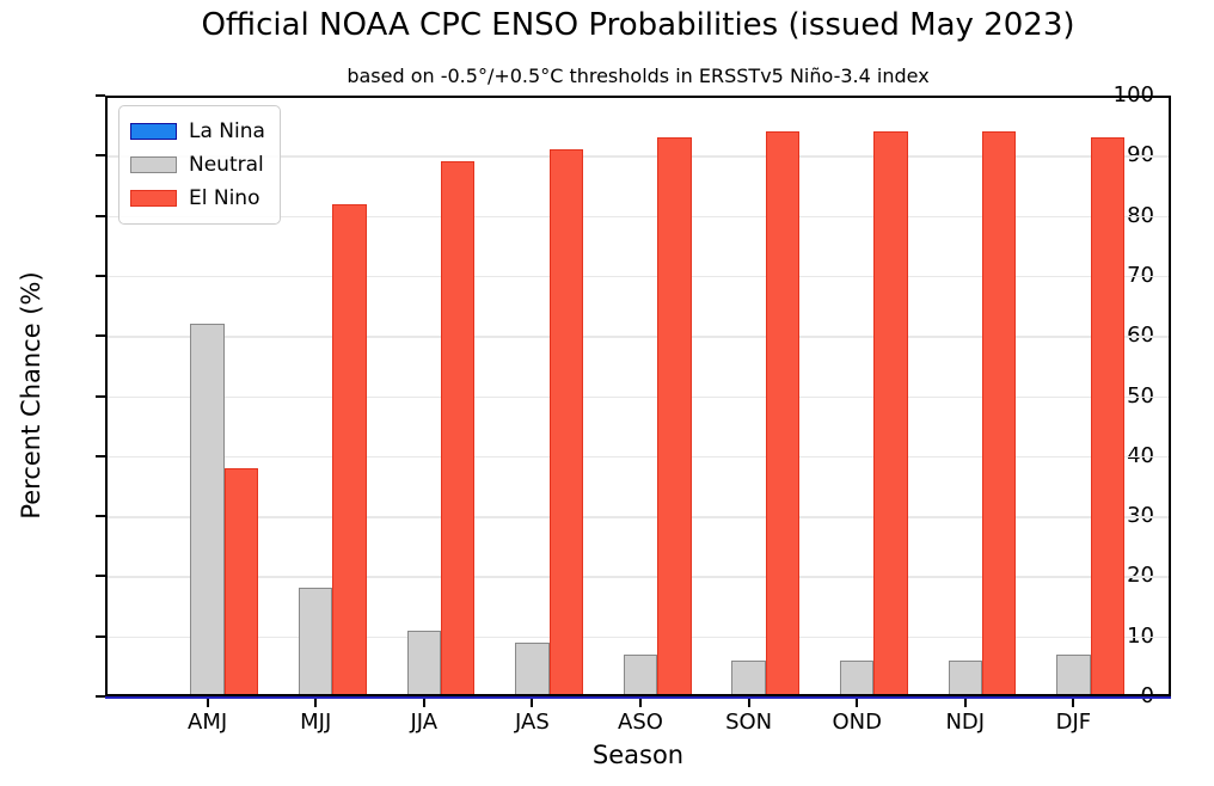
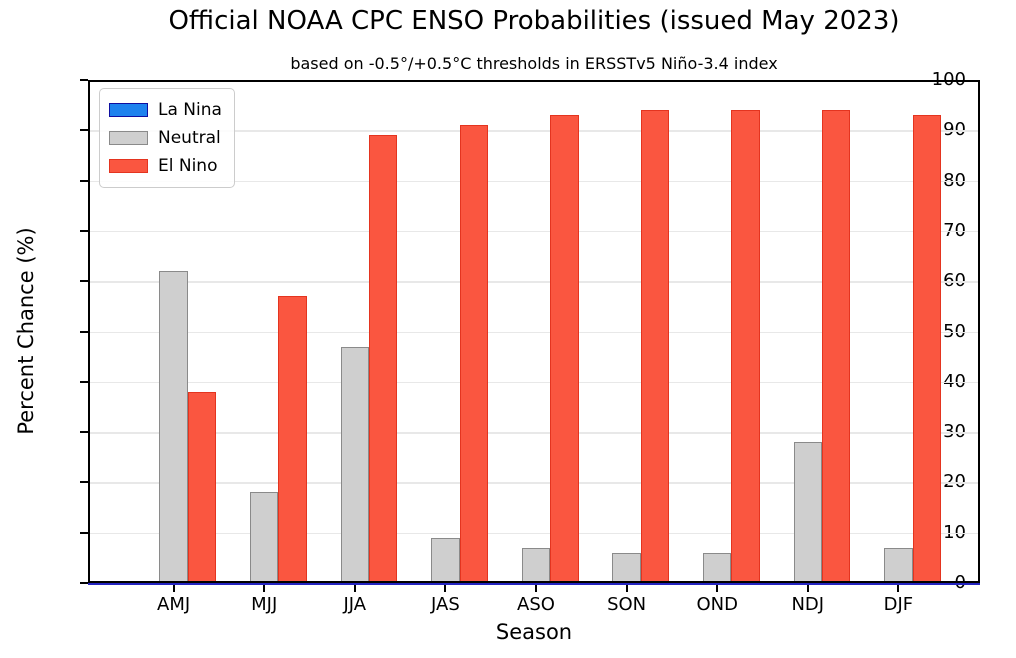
El Nino/MJJ: 82 -> 57
Neutral/JJA: 11 -> 47
Neutral/NDJ: 6 -> 28
